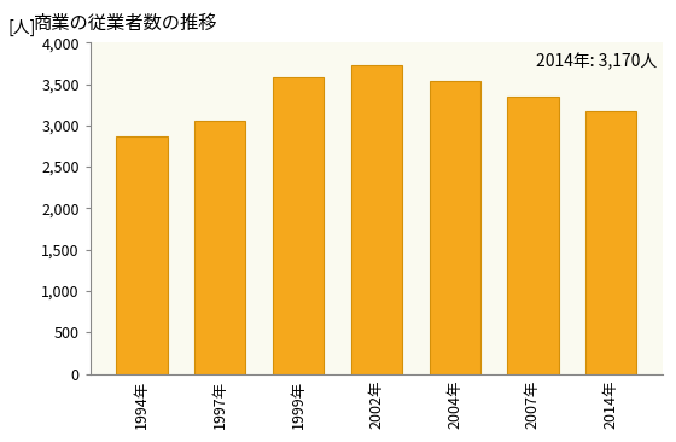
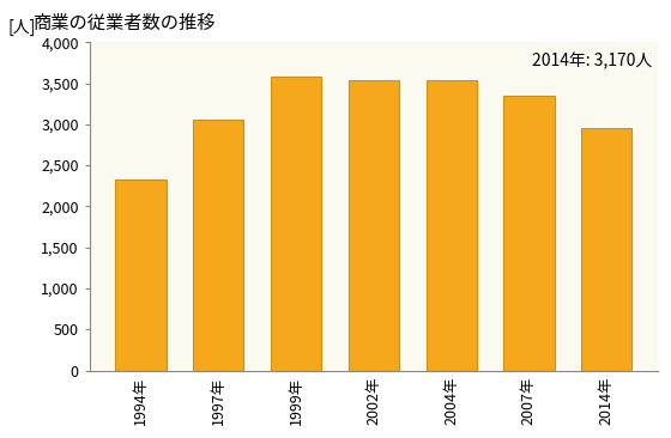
1994年: 2,870 -> 2,320
2002年: 3,720 -> 3,540
2014年: 3,170 -> 2,960
